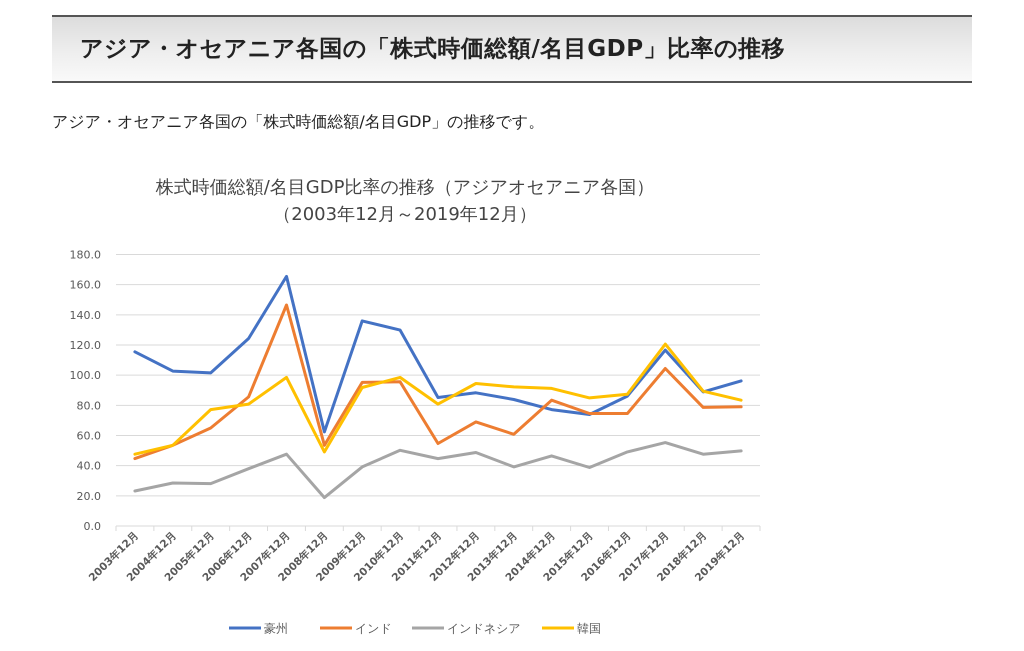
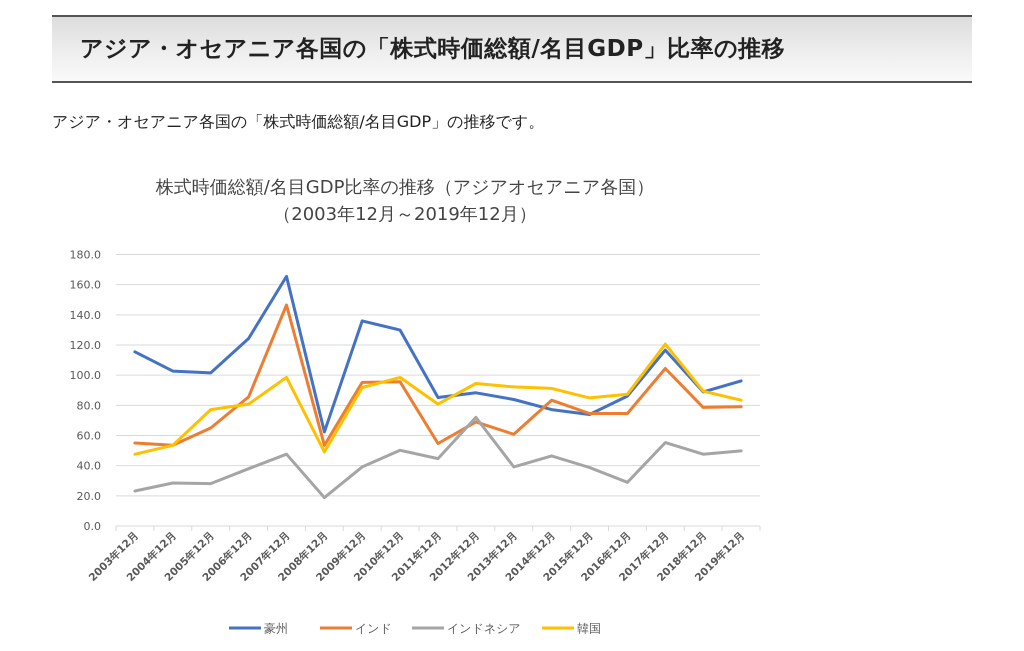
インド/2003年12月: 45 -> 55
インドネシア/2012年12月: 49 -> 72
インドネシア/2016年12月: 49 -> 29
